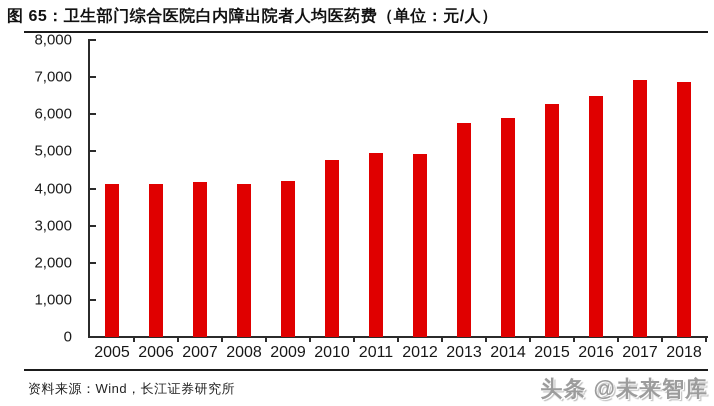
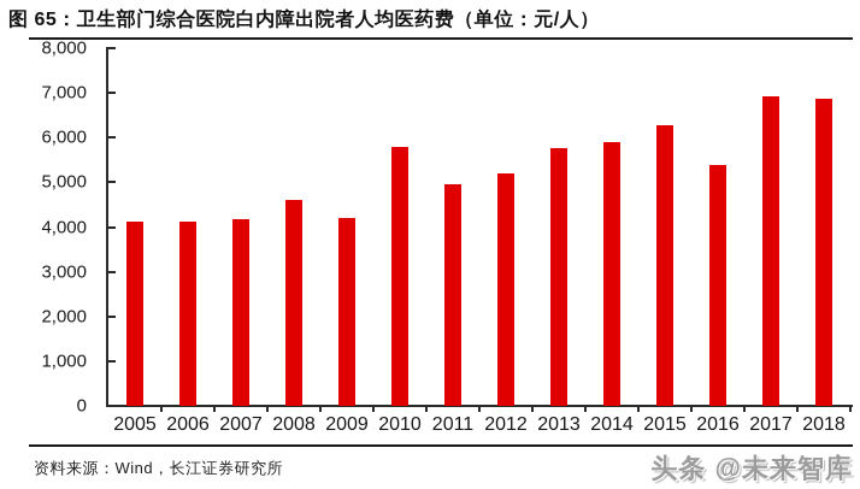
2008: 4100 -> 4600
2010: 4800 -> 5800
2012: 4900 -> 5200
2016: 6500 -> 5400
